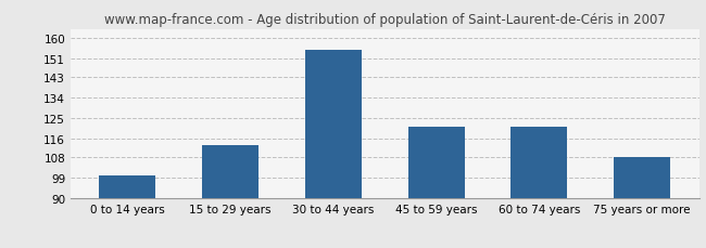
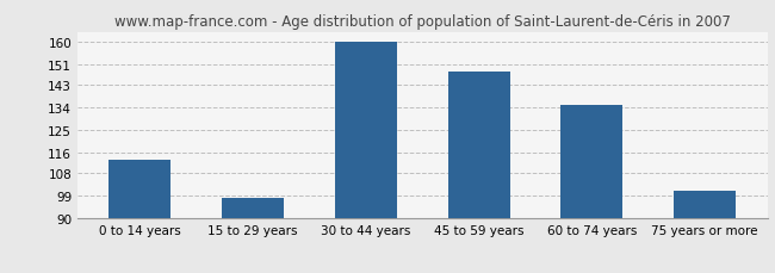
0 to 14 years: 100 -> 113
15 to 29 years: 113 -> 98
30 to 44 years: 155 -> 160
45 to 59 years: 121 -> 148
60 to 74 years: 121 -> 135
75 years or more: 108 -> 101
